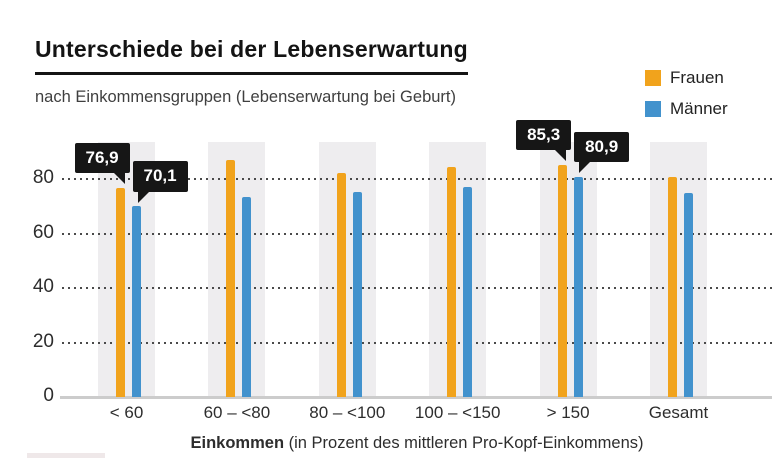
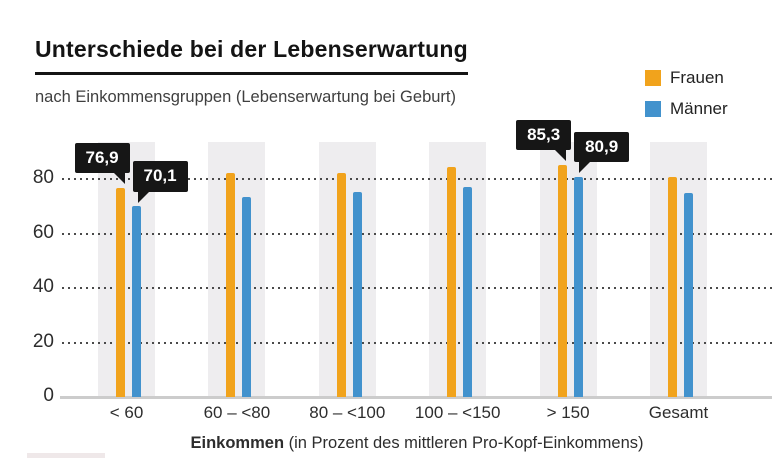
Frauen/60 – <80: 87 -> 82
